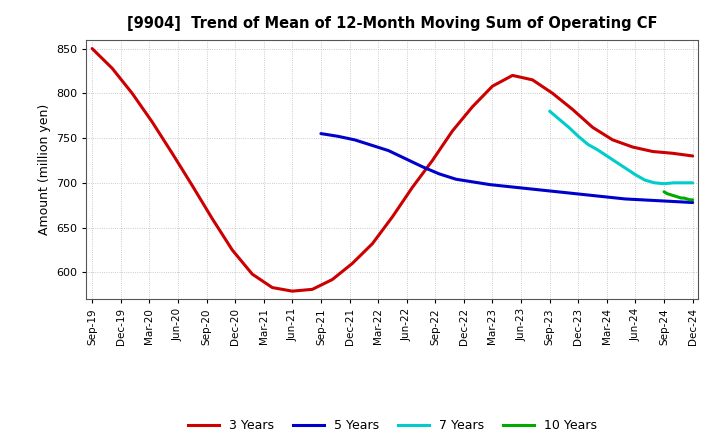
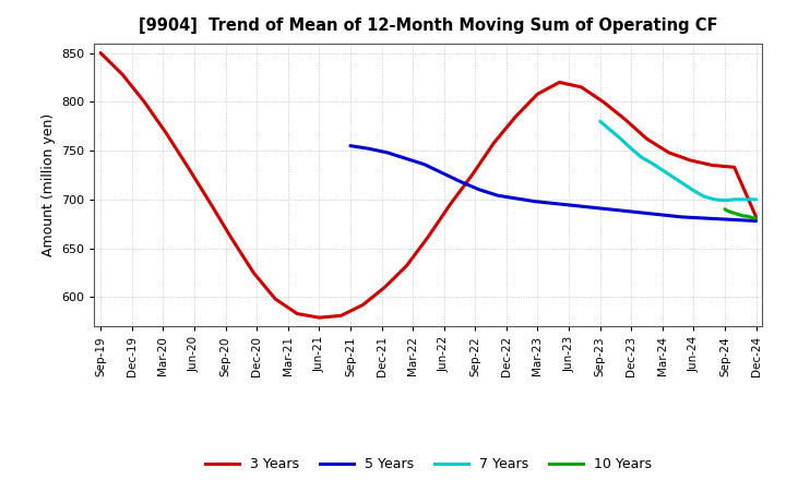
3 Years/Dec-24: 730 -> 682
